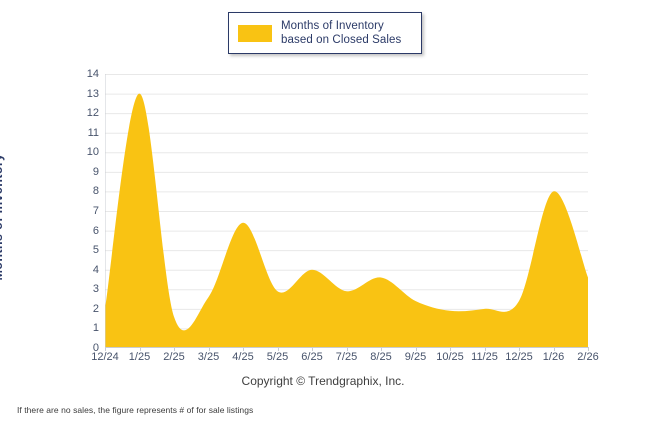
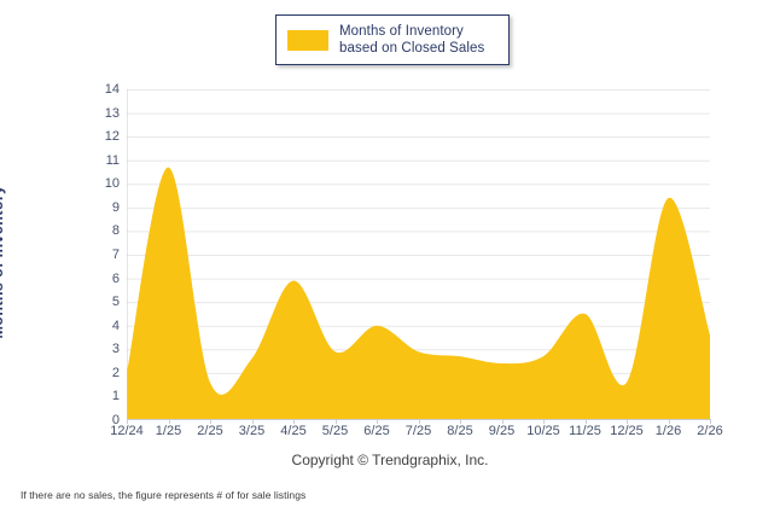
1/25: 13.0 -> 10.7
4/25: 6.4 -> 5.9
8/25: 3.6 -> 2.7
10/25: 1.9 -> 2.7
11/25: 2.0 -> 4.5
12/25: 2.4 -> 1.6
1/26: 8.0 -> 9.4
